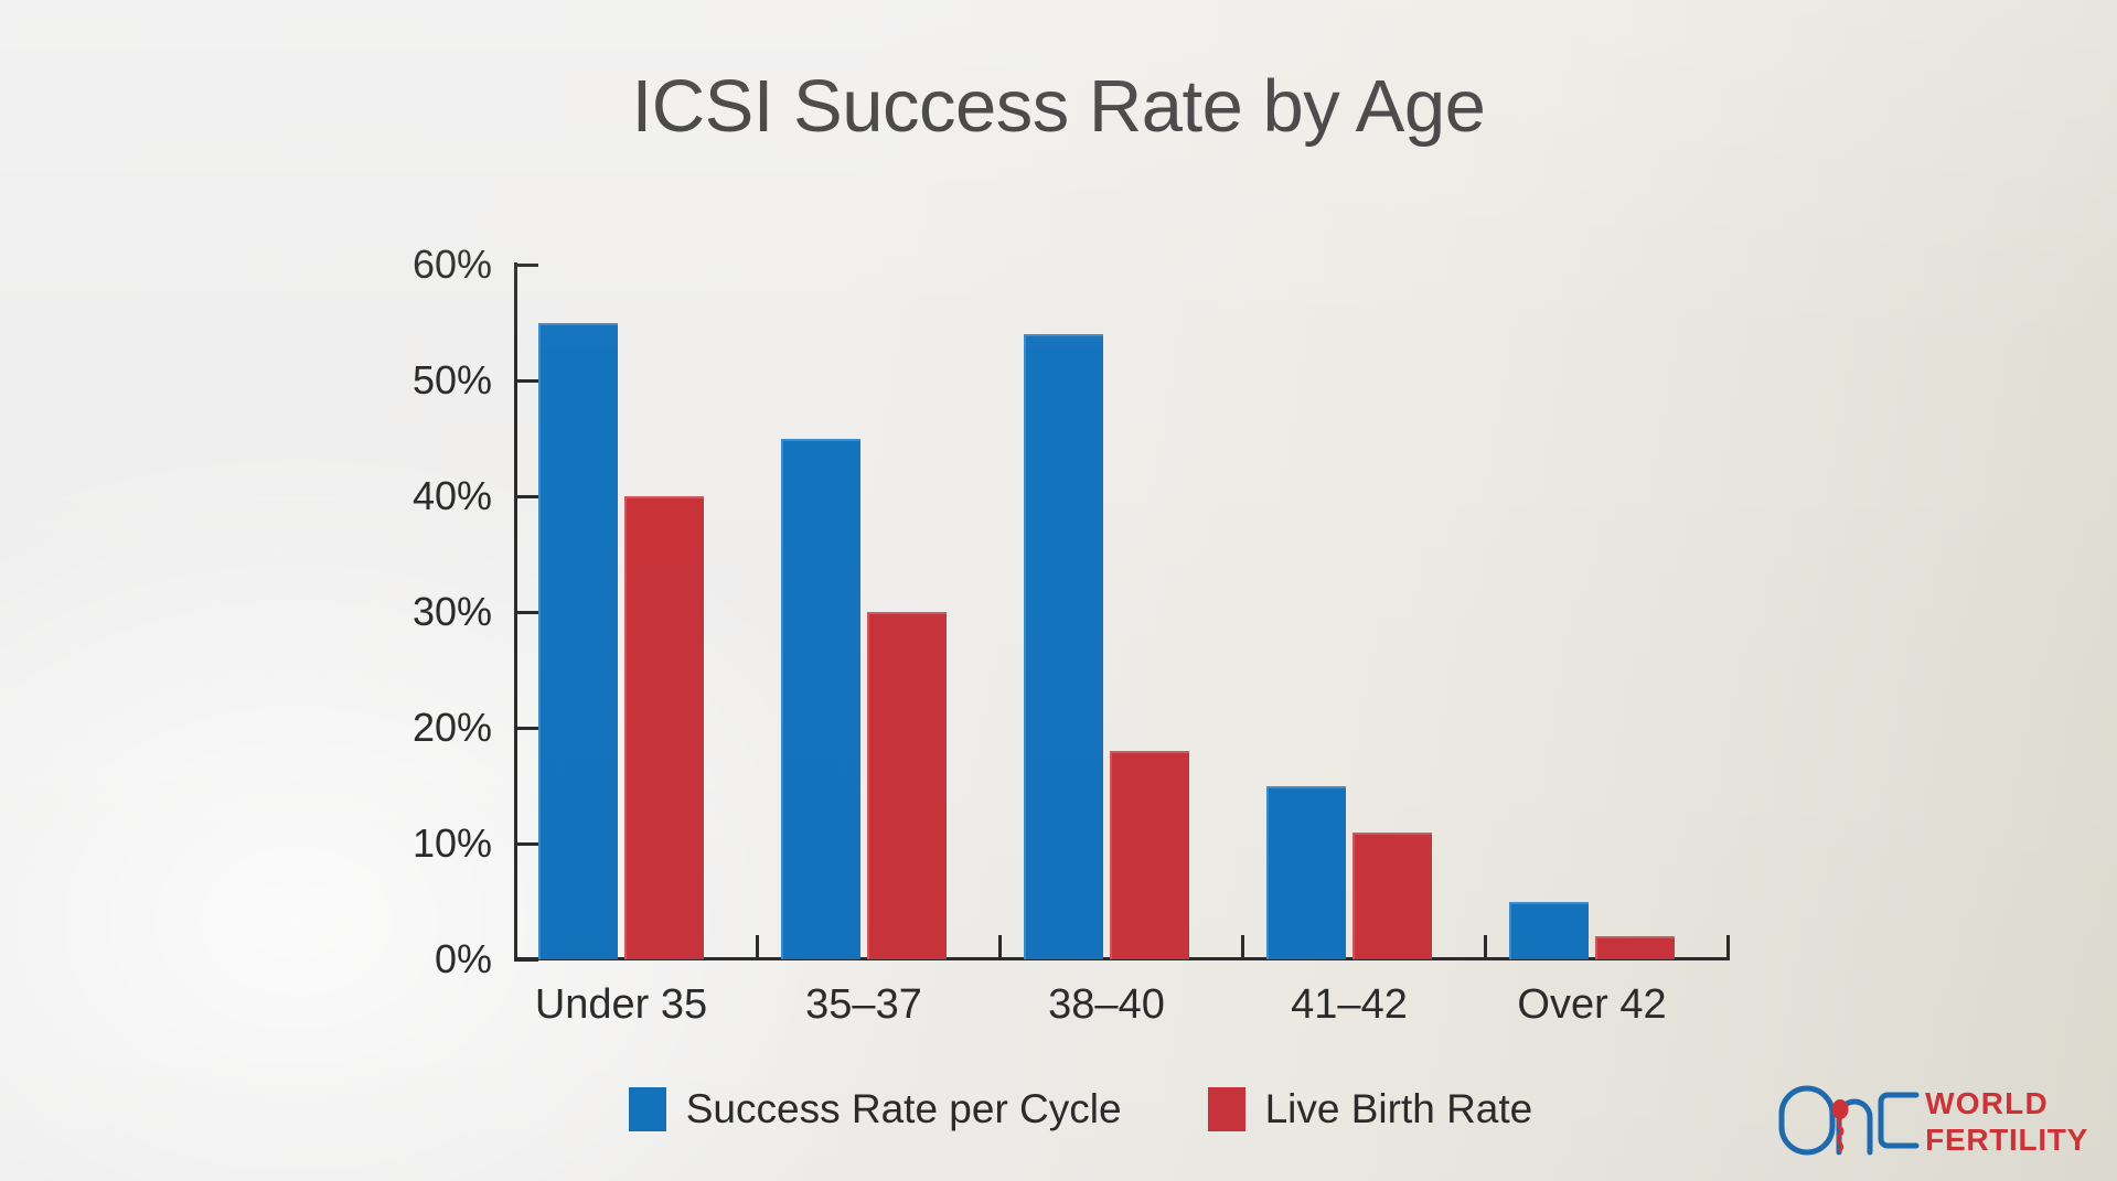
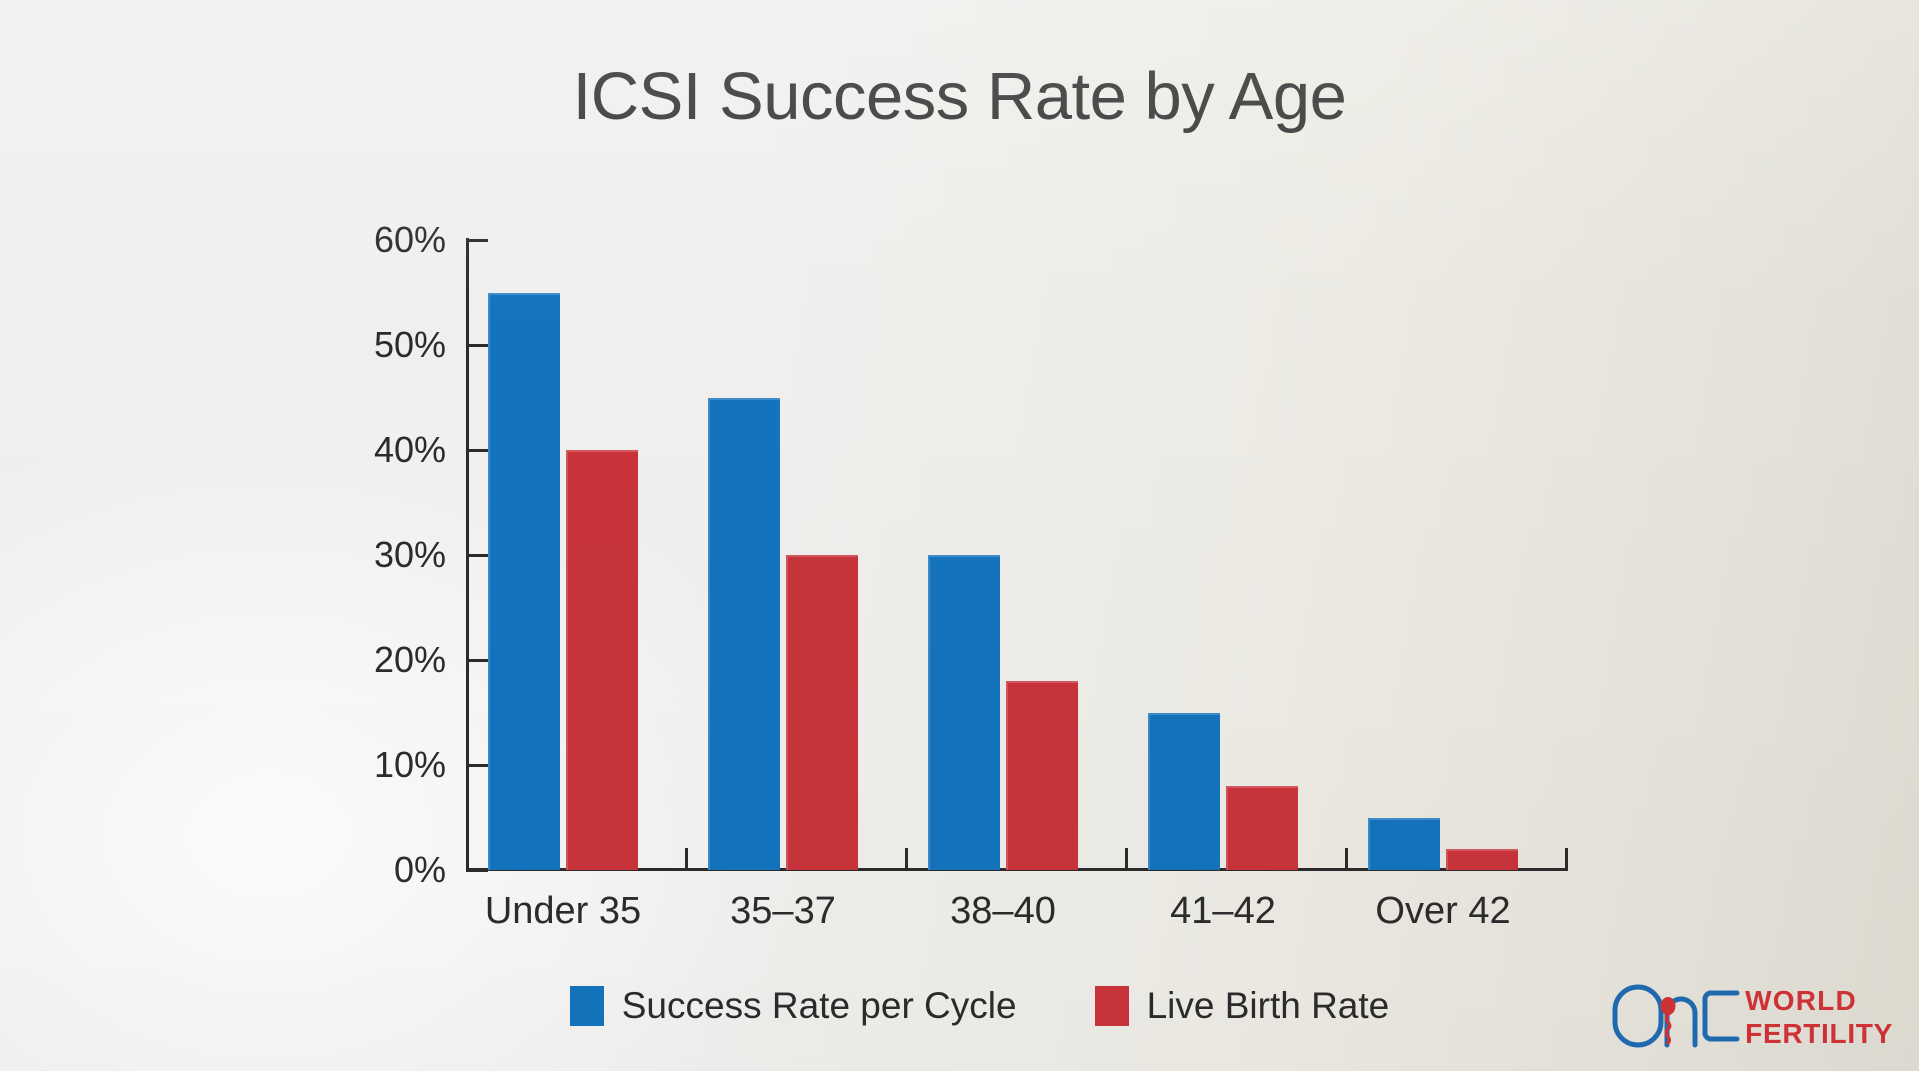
Success Rate per Cycle/38–40: 54% -> 30%
Live Birth Rate/41–42: 11% -> 8%
